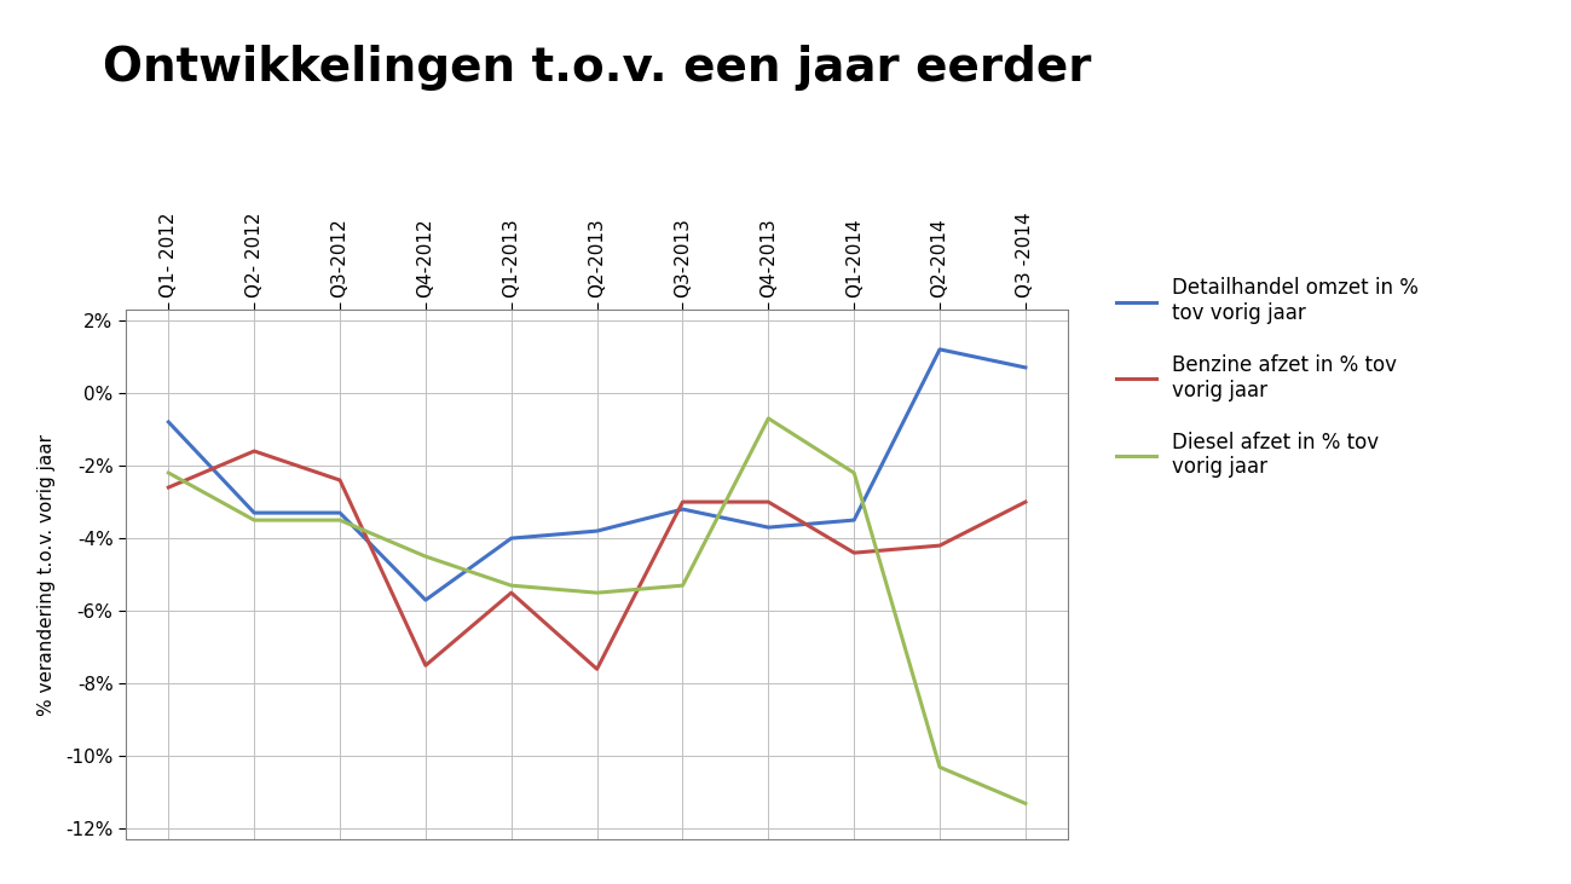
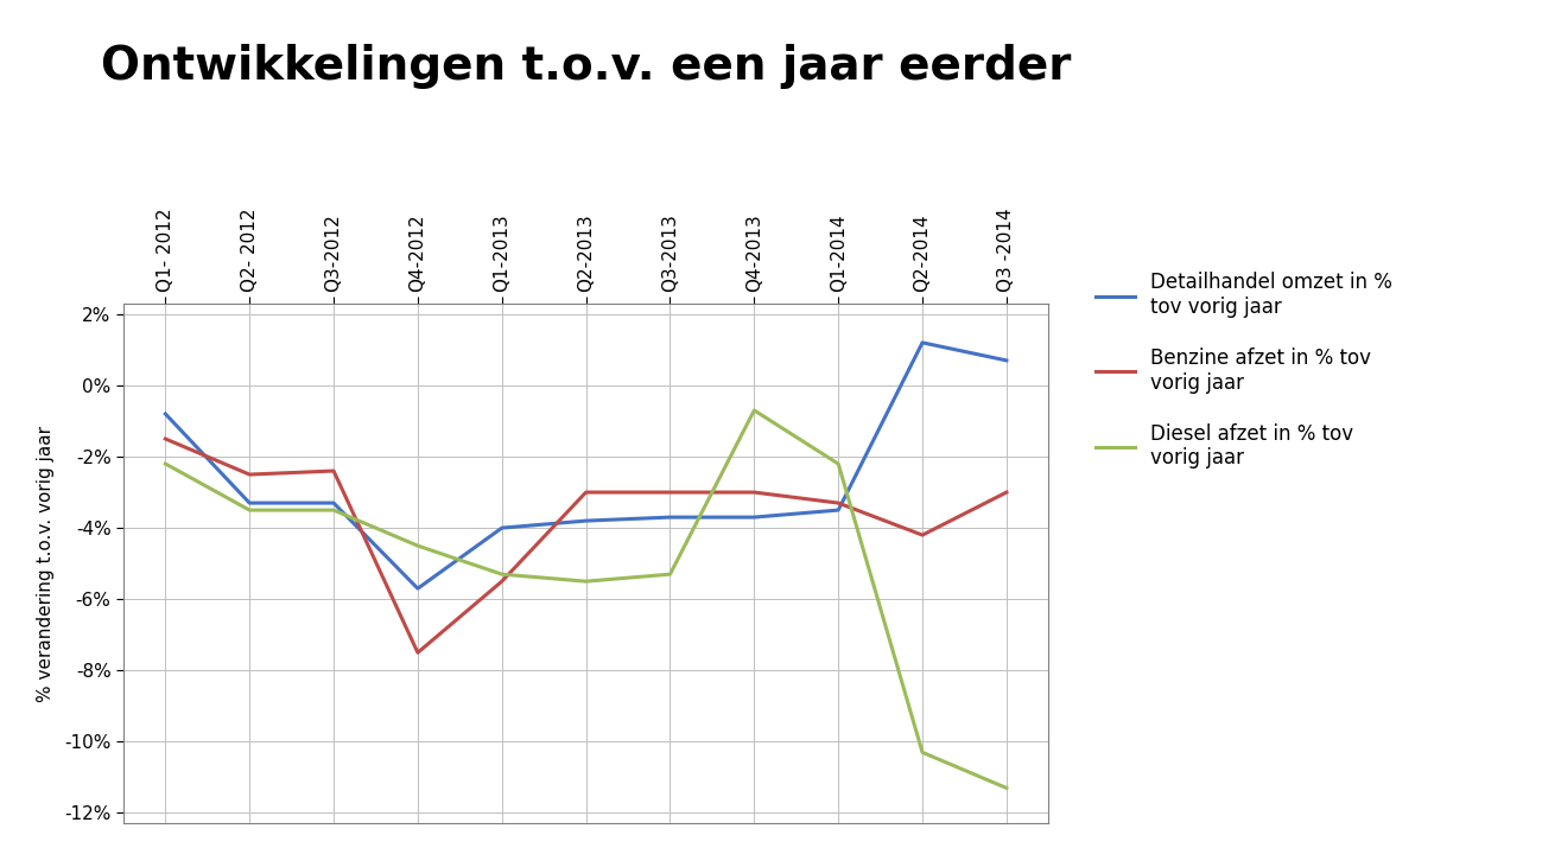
Benzine afzet in % tov vorig jaar/Q1- 2012: -2.6% -> -1.5%
Benzine afzet in % tov vorig jaar/Q2- 2012: -1.6% -> -2.5%
Benzine afzet in % tov vorig jaar/Q2-2013: -7.6% -> -3.0%
Detailhandel omzet in % tov vorig jaar/Q3-2013: -3.2% -> -3.7%
Benzine afzet in % tov vorig jaar/Q1-2014: -4.4% -> -3.3%
